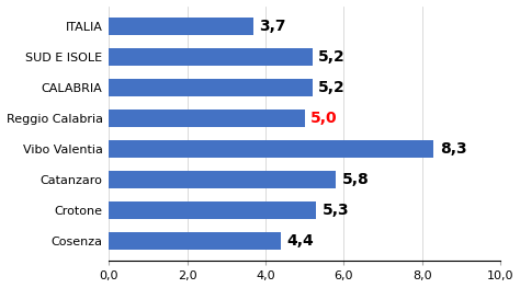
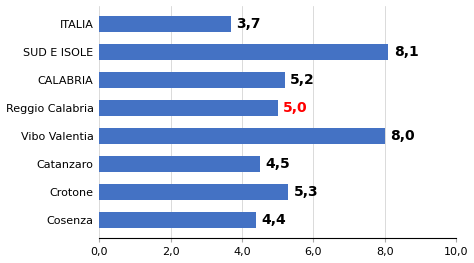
SUD E ISOLE: 5,2 -> 8,1
Vibo Valentia: 8,3 -> 8,0
Catanzaro: 5,8 -> 4,5
